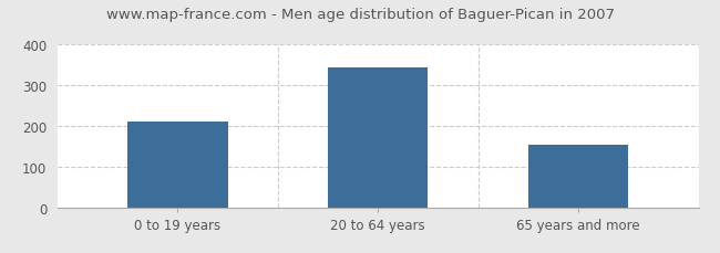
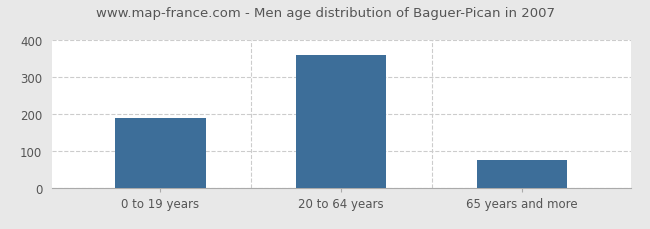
0 to 19 years: 210 -> 188
20 to 64 years: 345 -> 361
65 years and more: 155 -> 74
